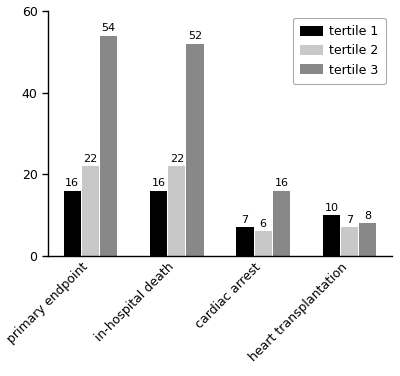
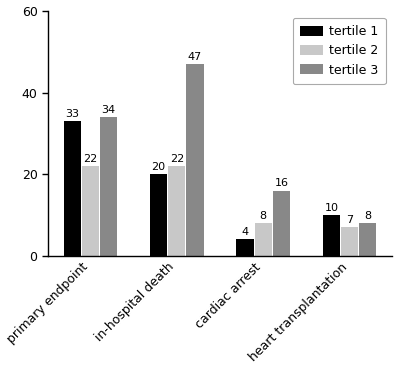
tertile 1/primary endpoint: 16 -> 33
tertile 3/primary endpoint: 54 -> 34
tertile 1/in-hospital death: 16 -> 20
tertile 3/in-hospital death: 52 -> 47
tertile 1/cardiac arrest: 7 -> 4
tertile 2/cardiac arrest: 6 -> 8
